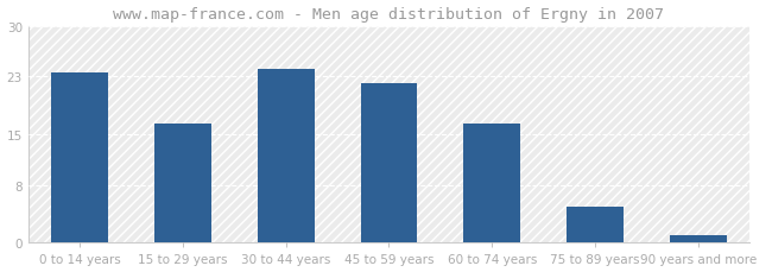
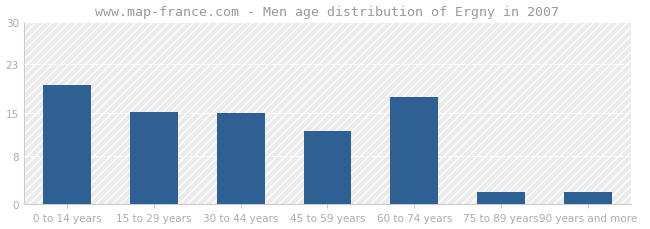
0 to 14 years: 23.5 -> 19.6
15 to 29 years: 16.5 -> 15.2
30 to 44 years: 24.0 -> 15.0
45 to 59 years: 22.0 -> 12.0
60 to 74 years: 16.5 -> 17.6
75 to 89 years: 5.0 -> 2.0
90 years and more: 1.0 -> 2.0
